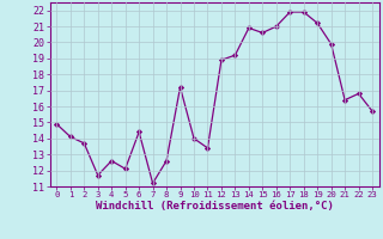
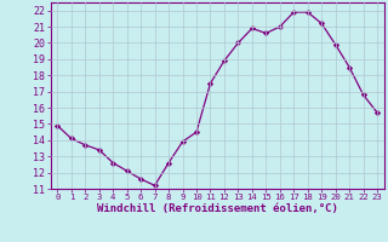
3: 11.7 -> 13.4
6: 14.4 -> 11.6
9: 17.2 -> 13.9
10: 14.0 -> 14.5
11: 13.4 -> 17.5
13: 19.2 -> 20.0
21: 16.4 -> 18.5
